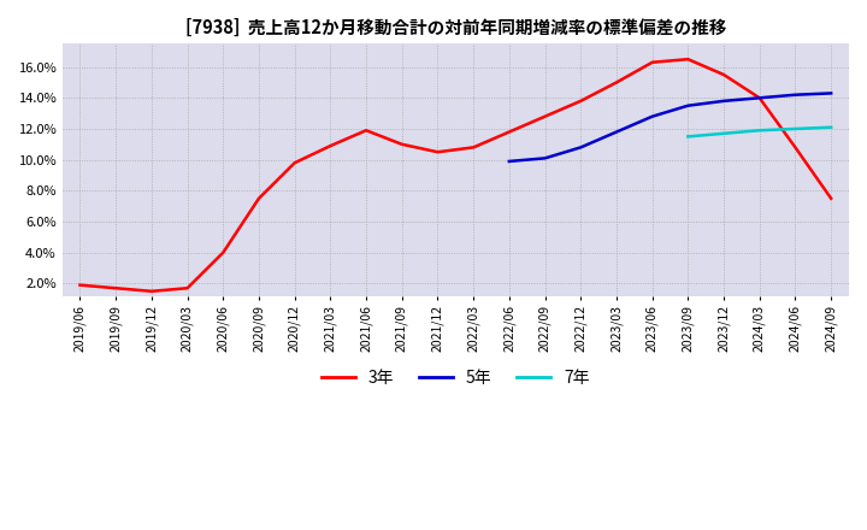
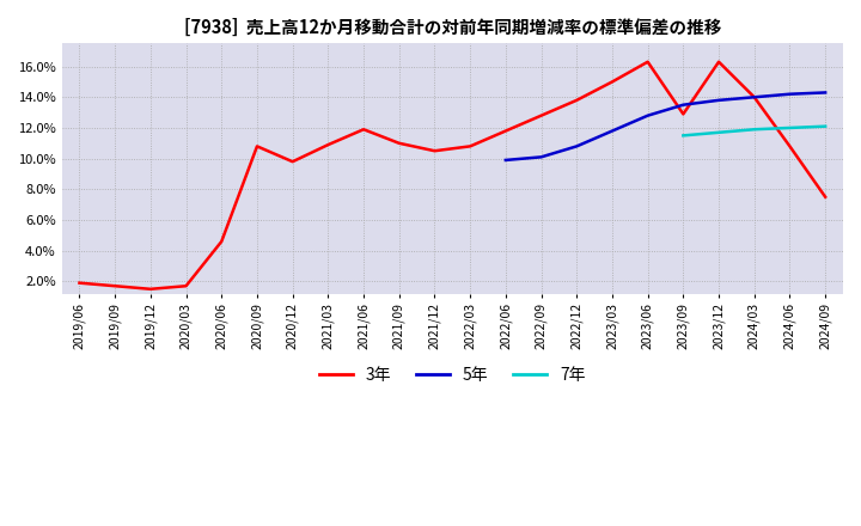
3年/2020/06: 4.0% -> 4.6%
3年/2020/09: 7.5% -> 10.8%
3年/2023/09: 16.5% -> 12.9%
3年/2023/12: 15.5% -> 16.3%
